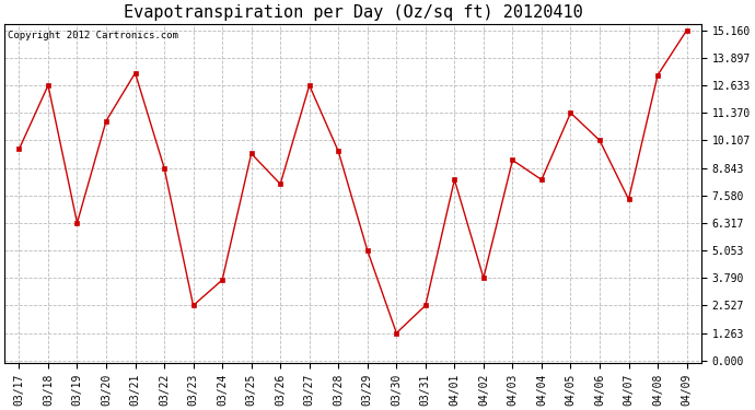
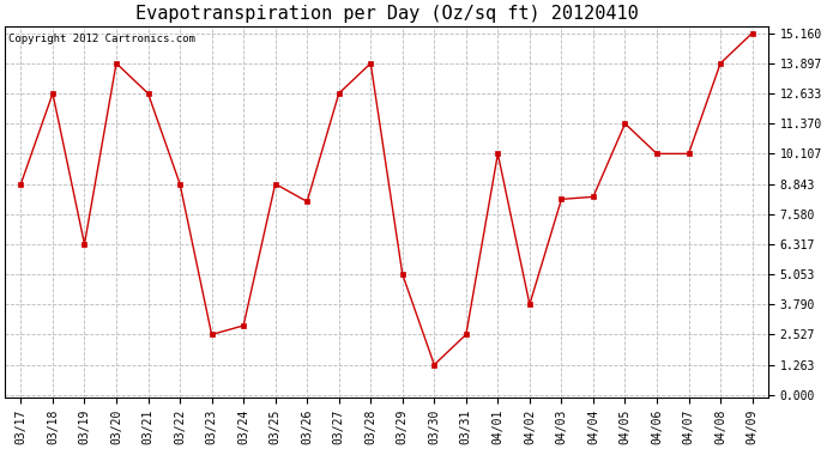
03/17: 9.7 -> 8.8
03/20: 11.0 -> 13.9
03/21: 13.2 -> 12.6
03/24: 3.7 -> 2.9
03/25: 9.5 -> 8.8
03/28: 9.6 -> 13.9
04/01: 8.3 -> 10.1
04/03: 9.2 -> 8.2
04/07: 7.4 -> 10.1
04/08: 13.1 -> 13.9
